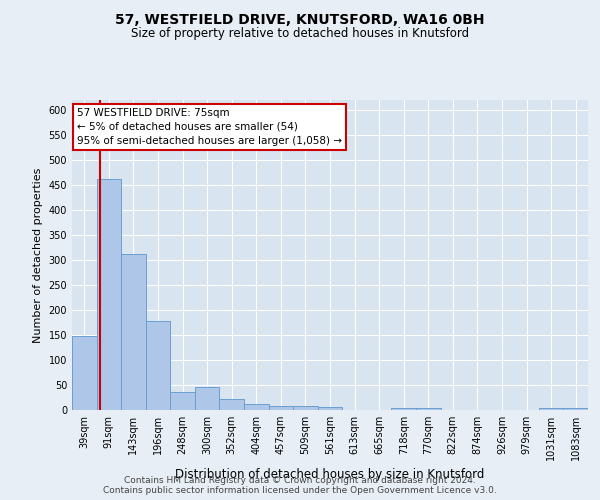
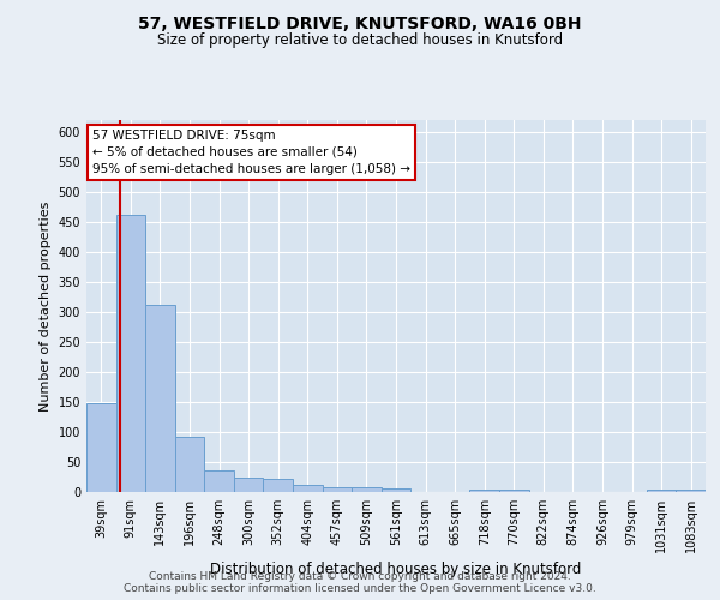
196sqm: 178 -> 93
300sqm: 46 -> 24
